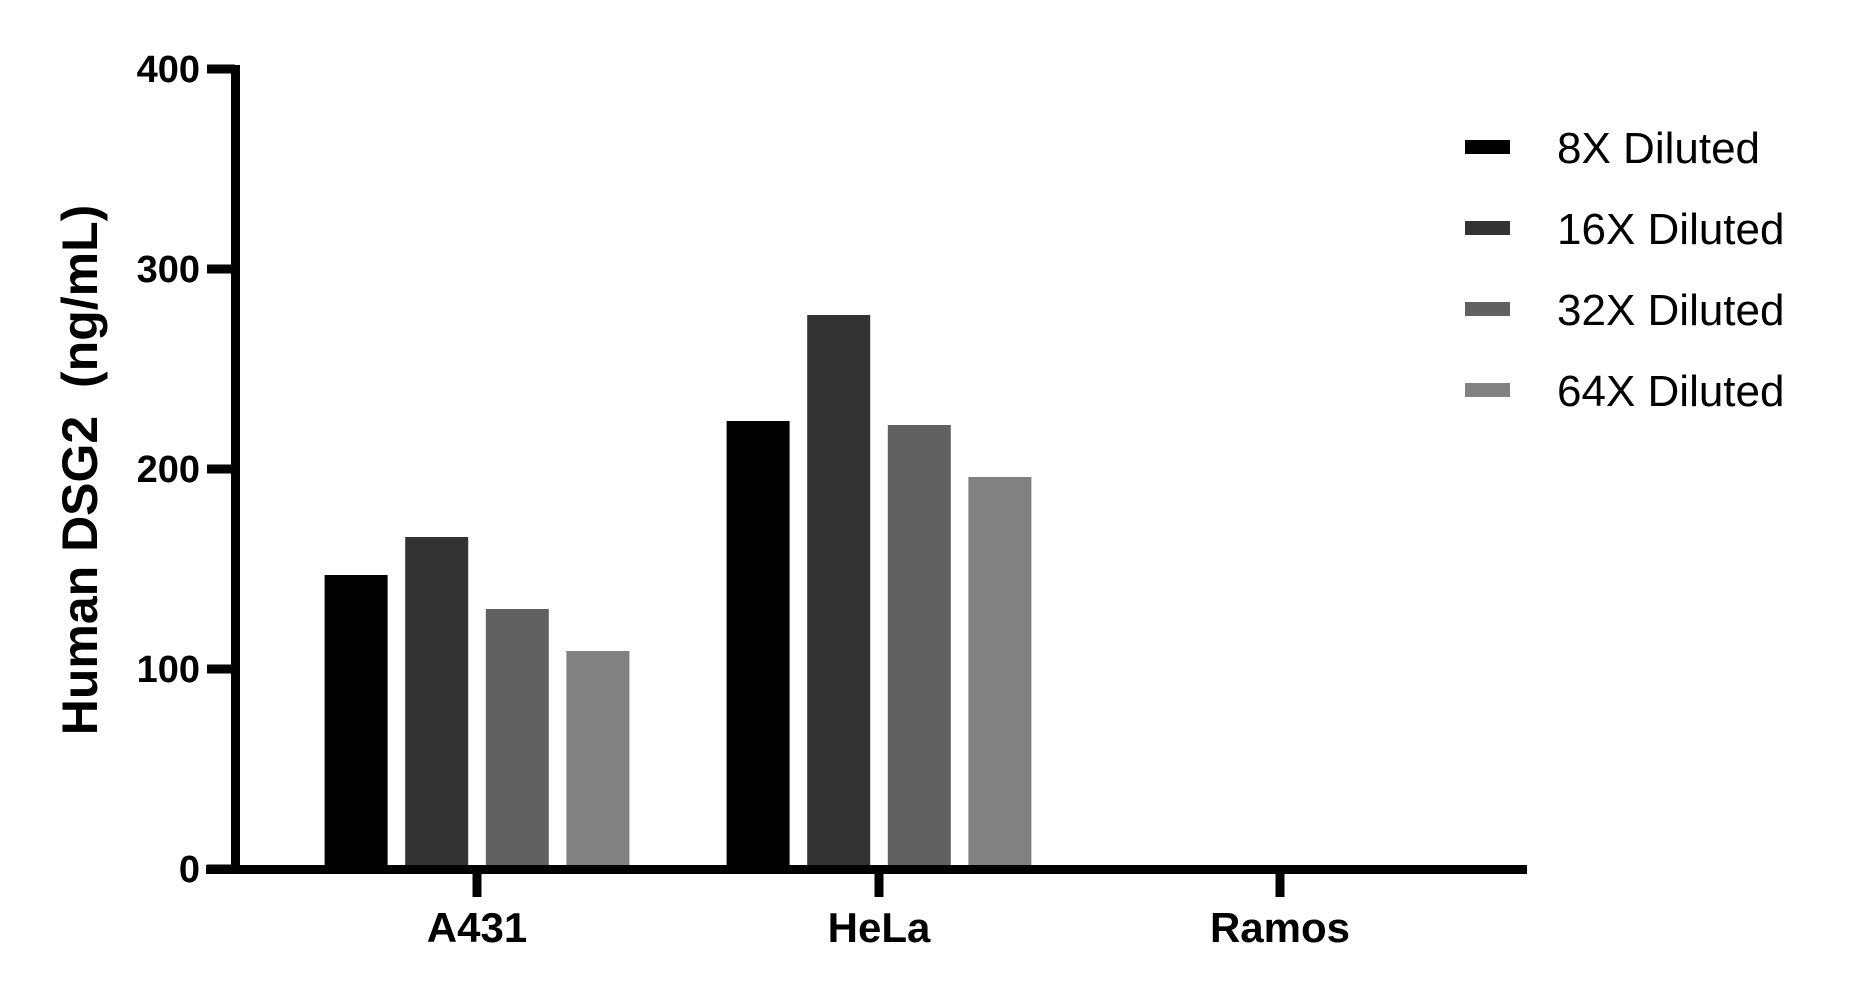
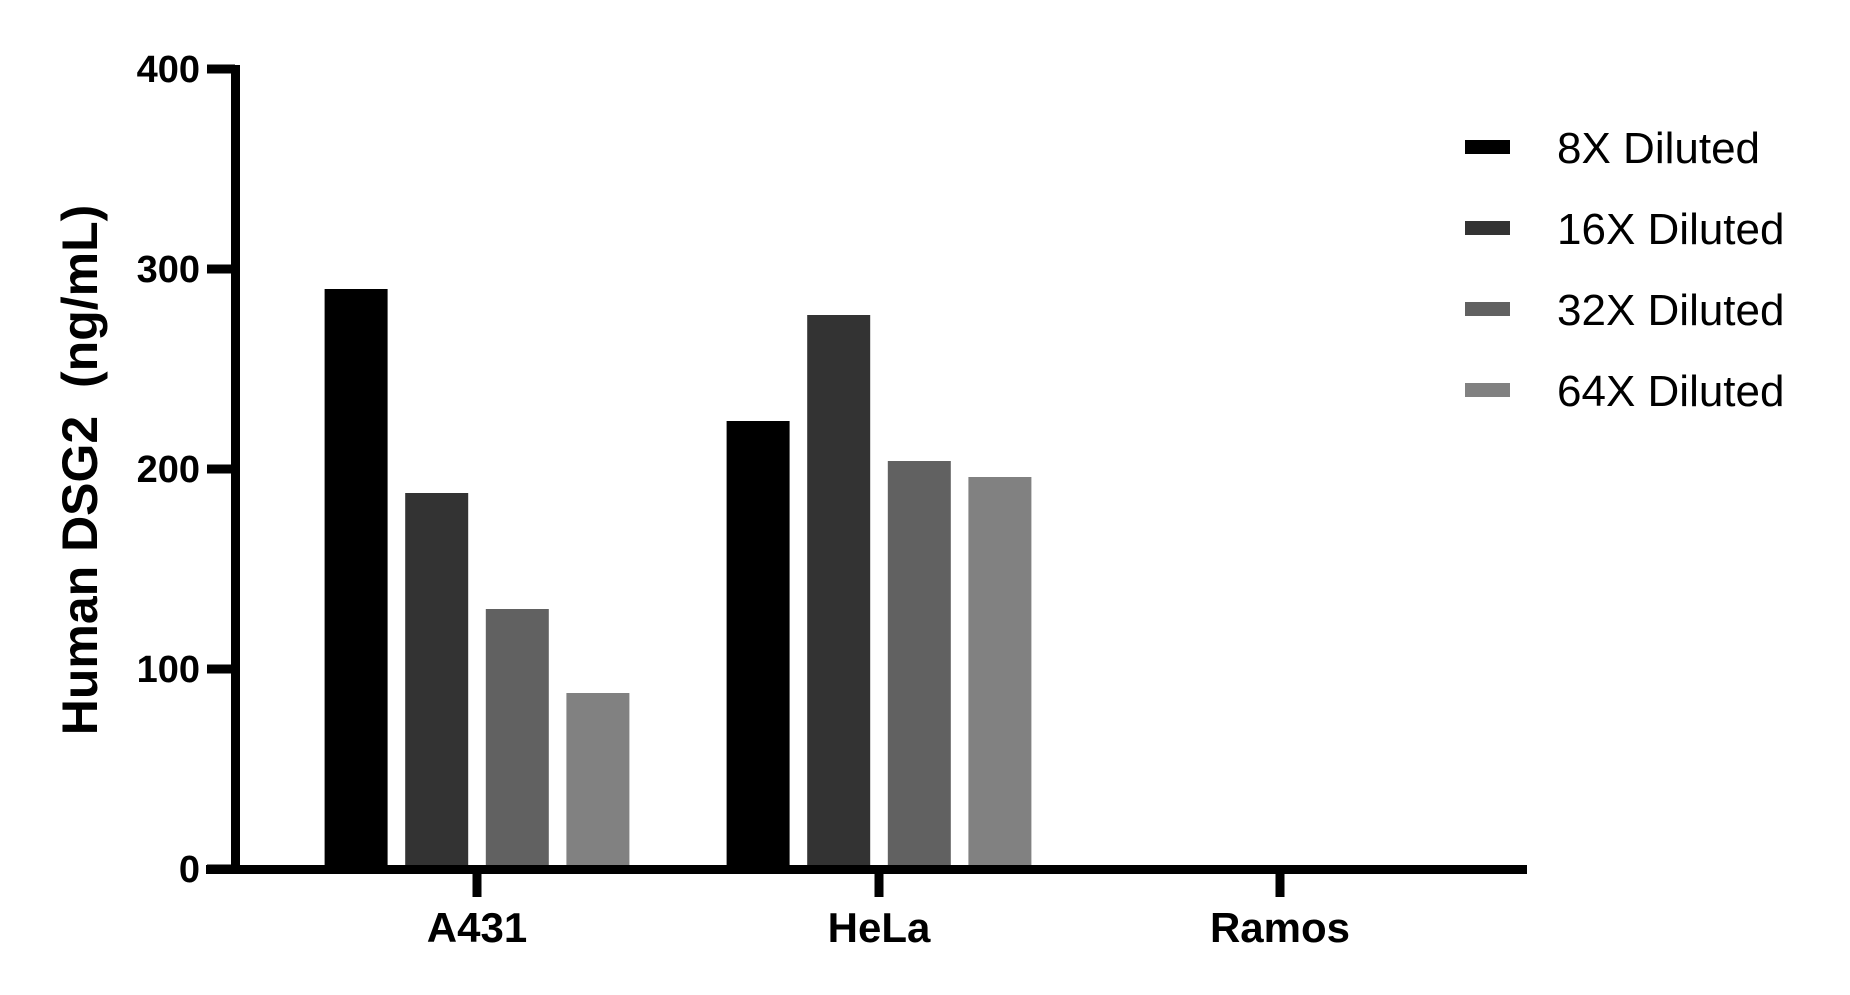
8X Diluted/A431: 147 -> 290
16X Diluted/A431: 166 -> 188
64X Diluted/A431: 109 -> 88
32X Diluted/HeLa: 222 -> 204
